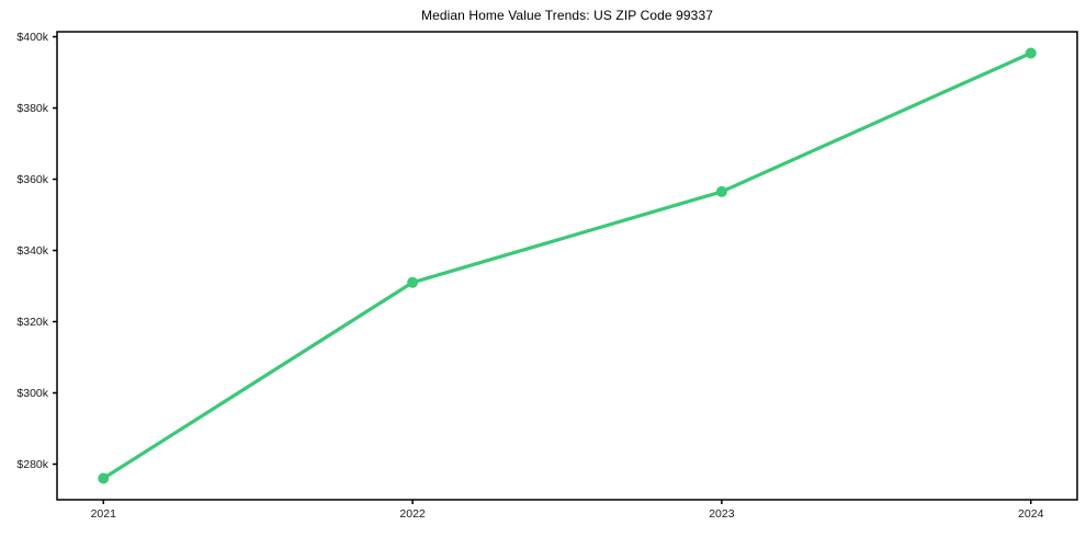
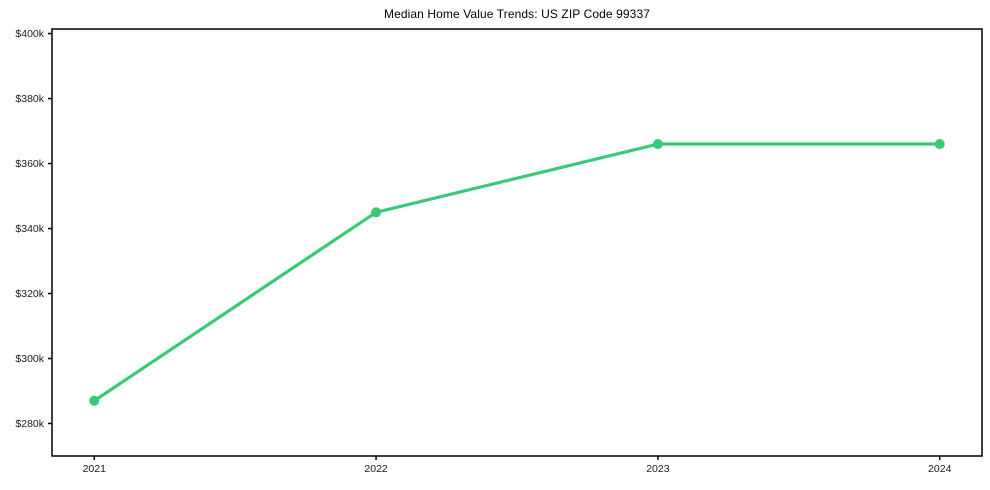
2021: $276k -> $287k
2022: $331k -> $345k
2023: $356k -> $366k
2024: $395k -> $366k
